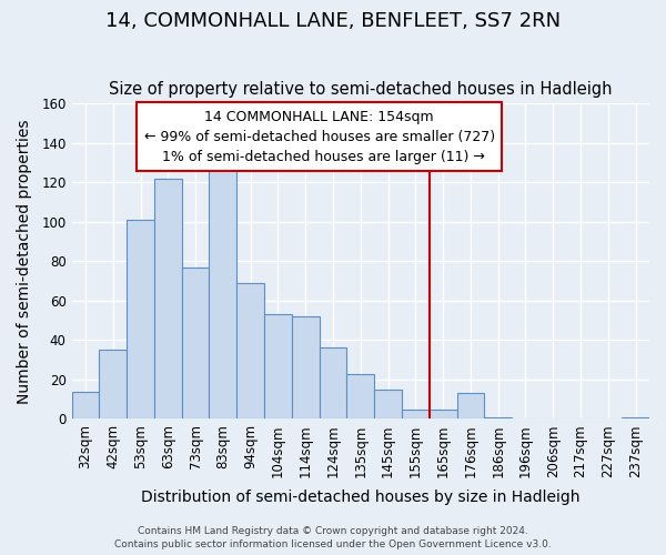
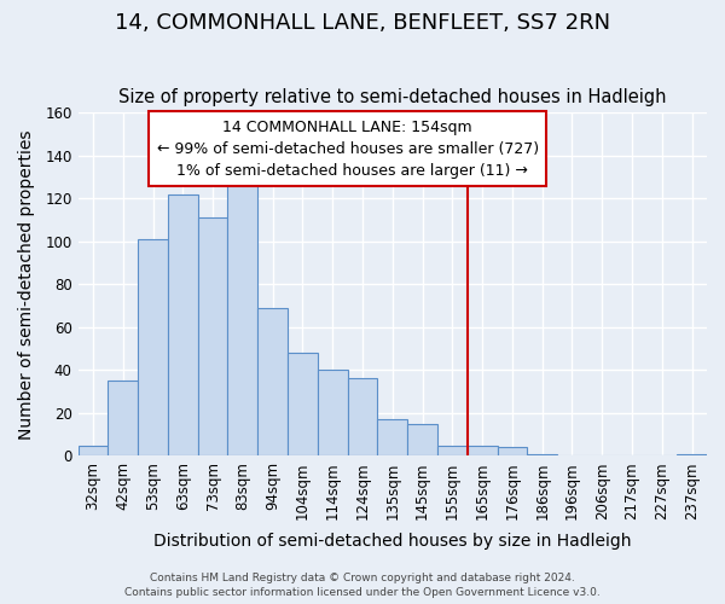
32sqm: 14 -> 5
73sqm: 77 -> 111
104sqm: 53 -> 48
114sqm: 52 -> 40
135sqm: 23 -> 17
176sqm: 13 -> 4
